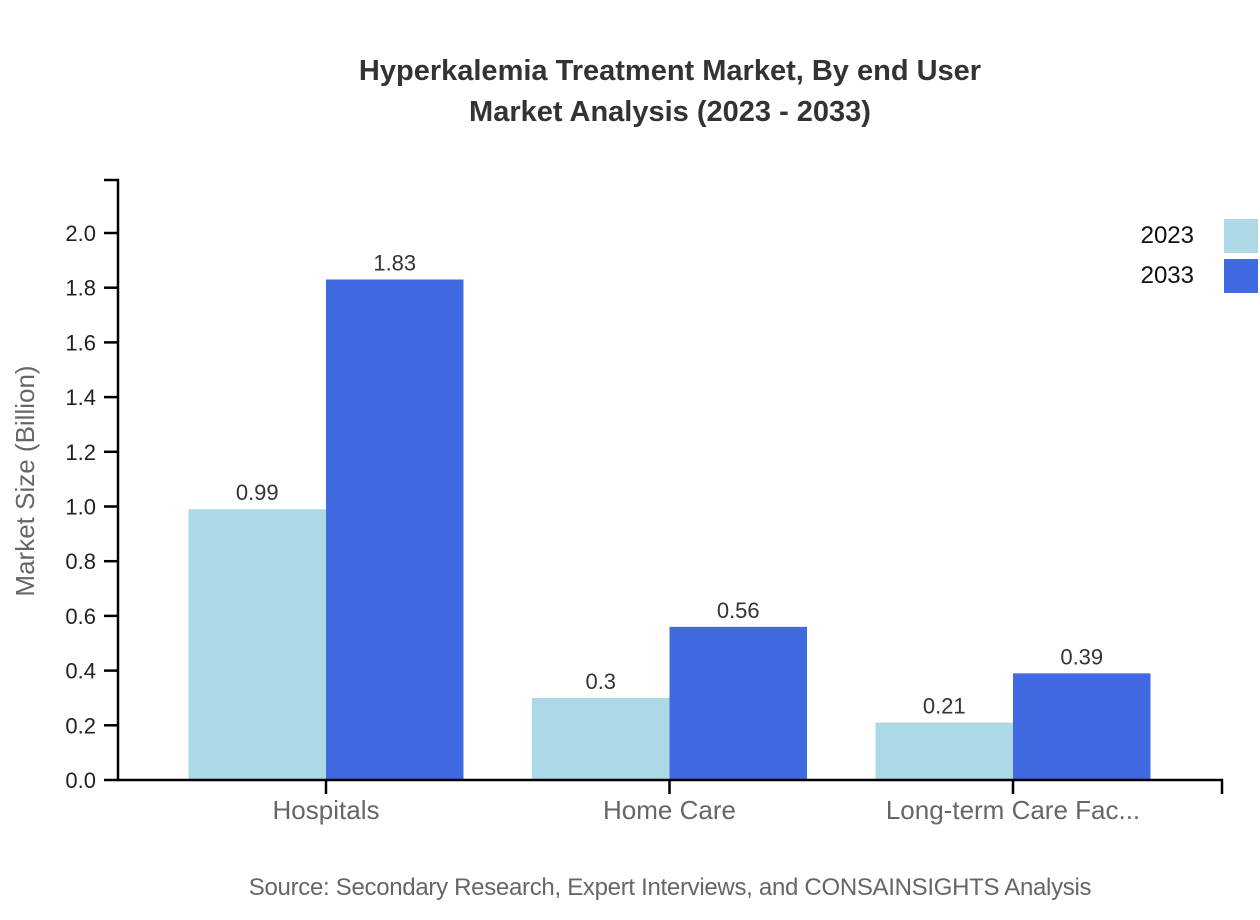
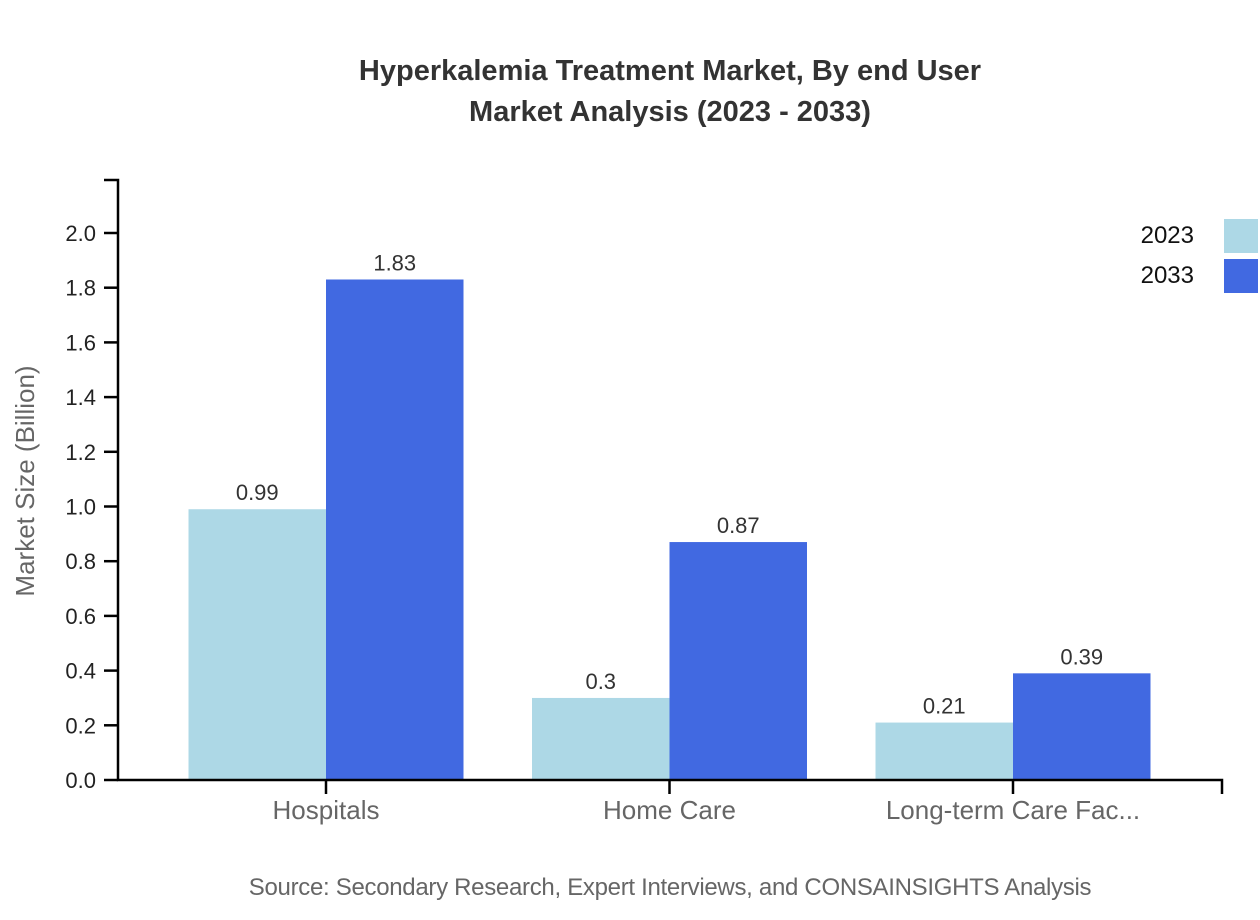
2033/Home Care: 0.56 -> 0.87
